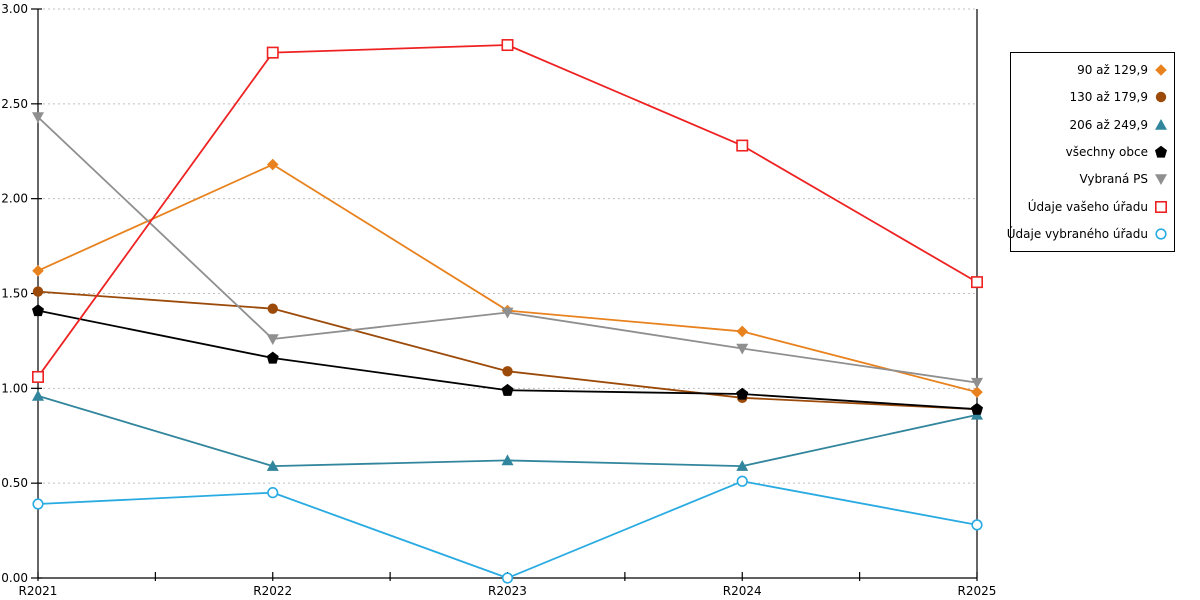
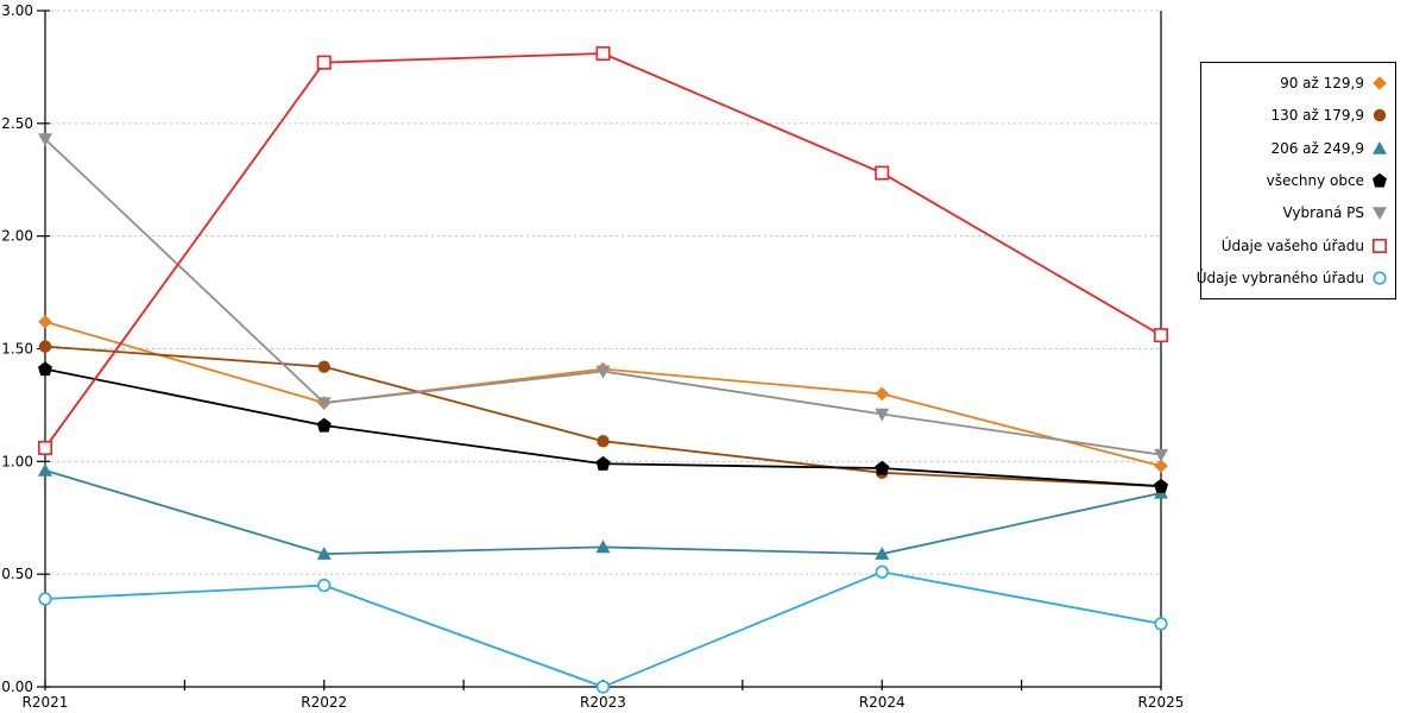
90 až 129,9/R2022: 2.18 -> 1.26
